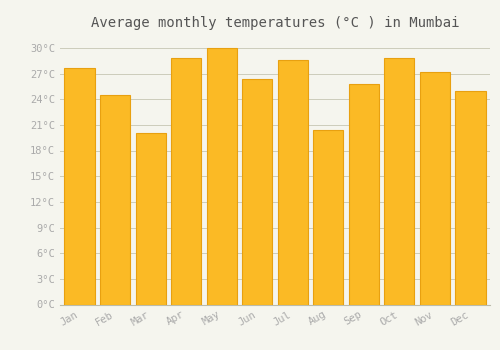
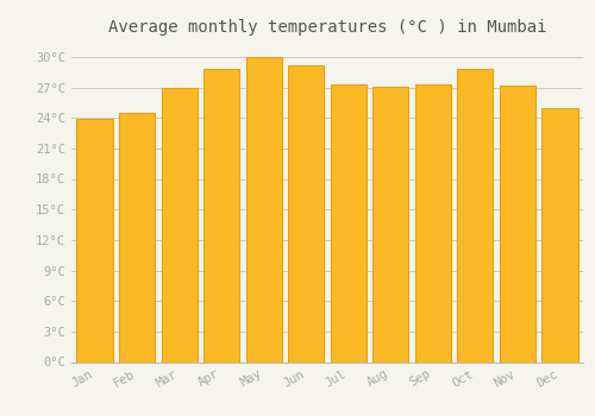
Jan: 27.6°C -> 23.9°C
Mar: 20.0°C -> 27.0°C
Jun: 26.4°C -> 29.2°C
Jul: 28.6°C -> 27.3°C
Aug: 20.4°C -> 27.1°C
Sep: 25.8°C -> 27.3°C
